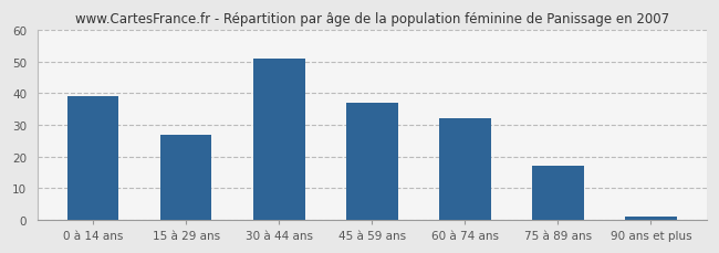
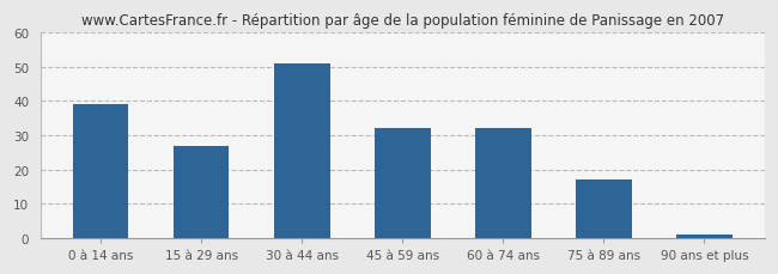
45 à 59 ans: 37 -> 32
